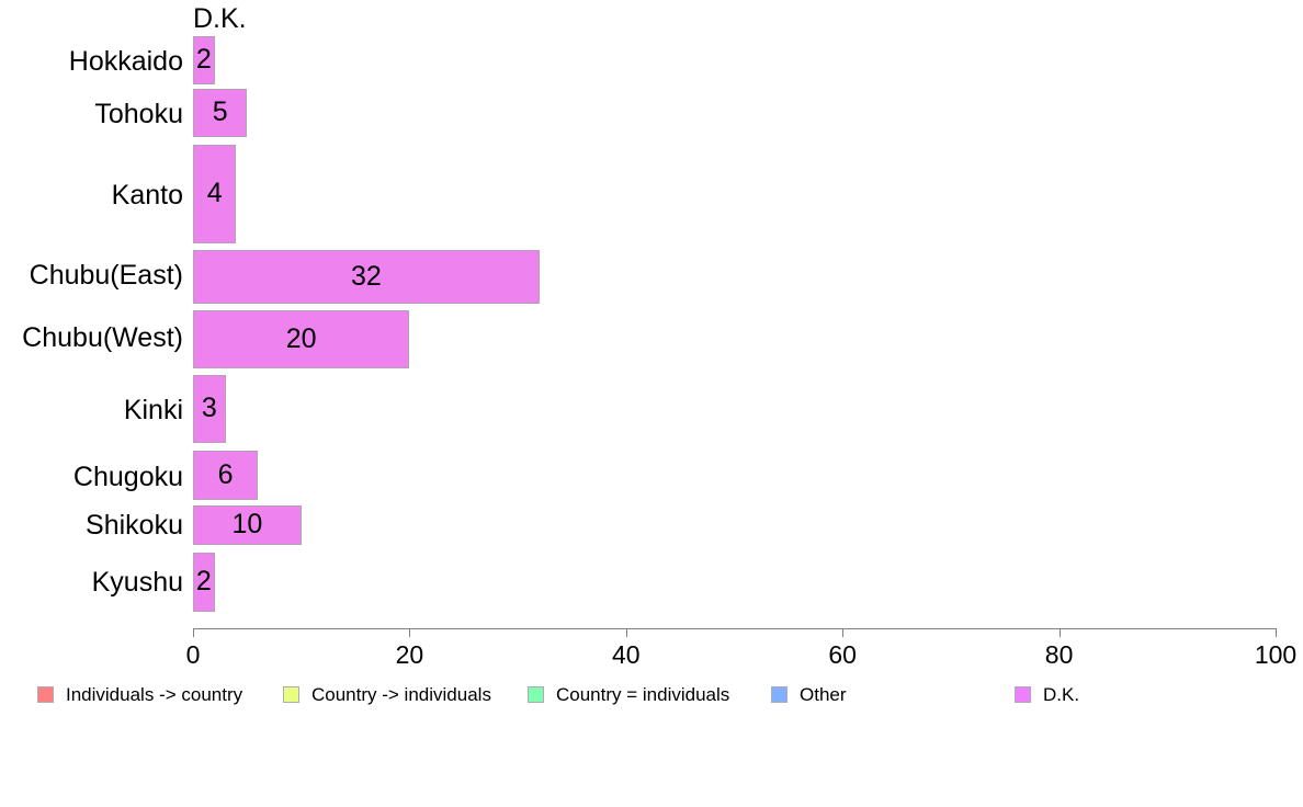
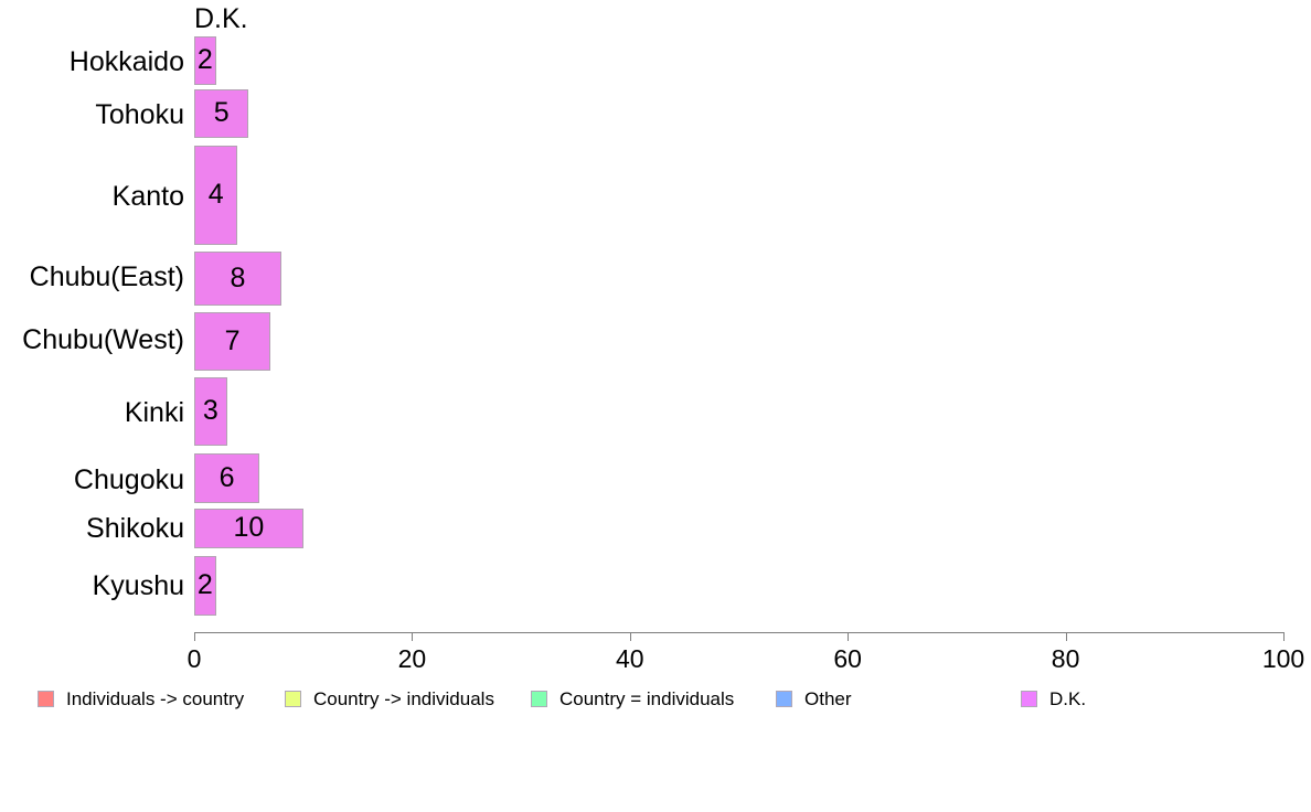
Chubu(East): 32 -> 8
Chubu(West): 20 -> 7
